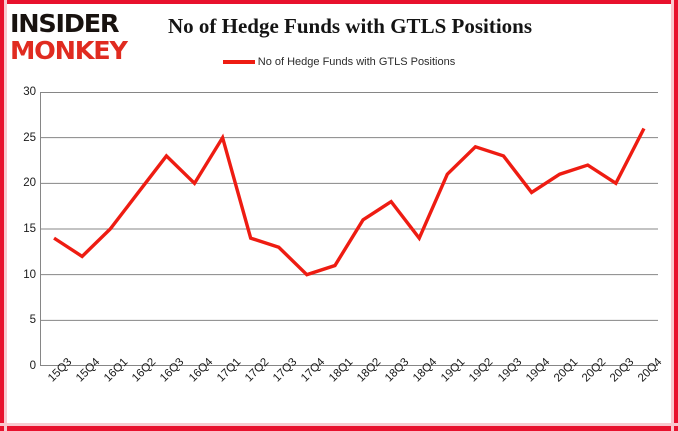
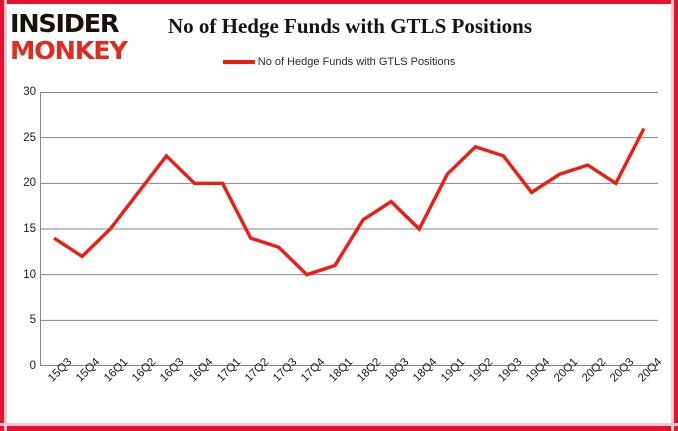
17Q1: 25 -> 20
18Q4: 14 -> 15
